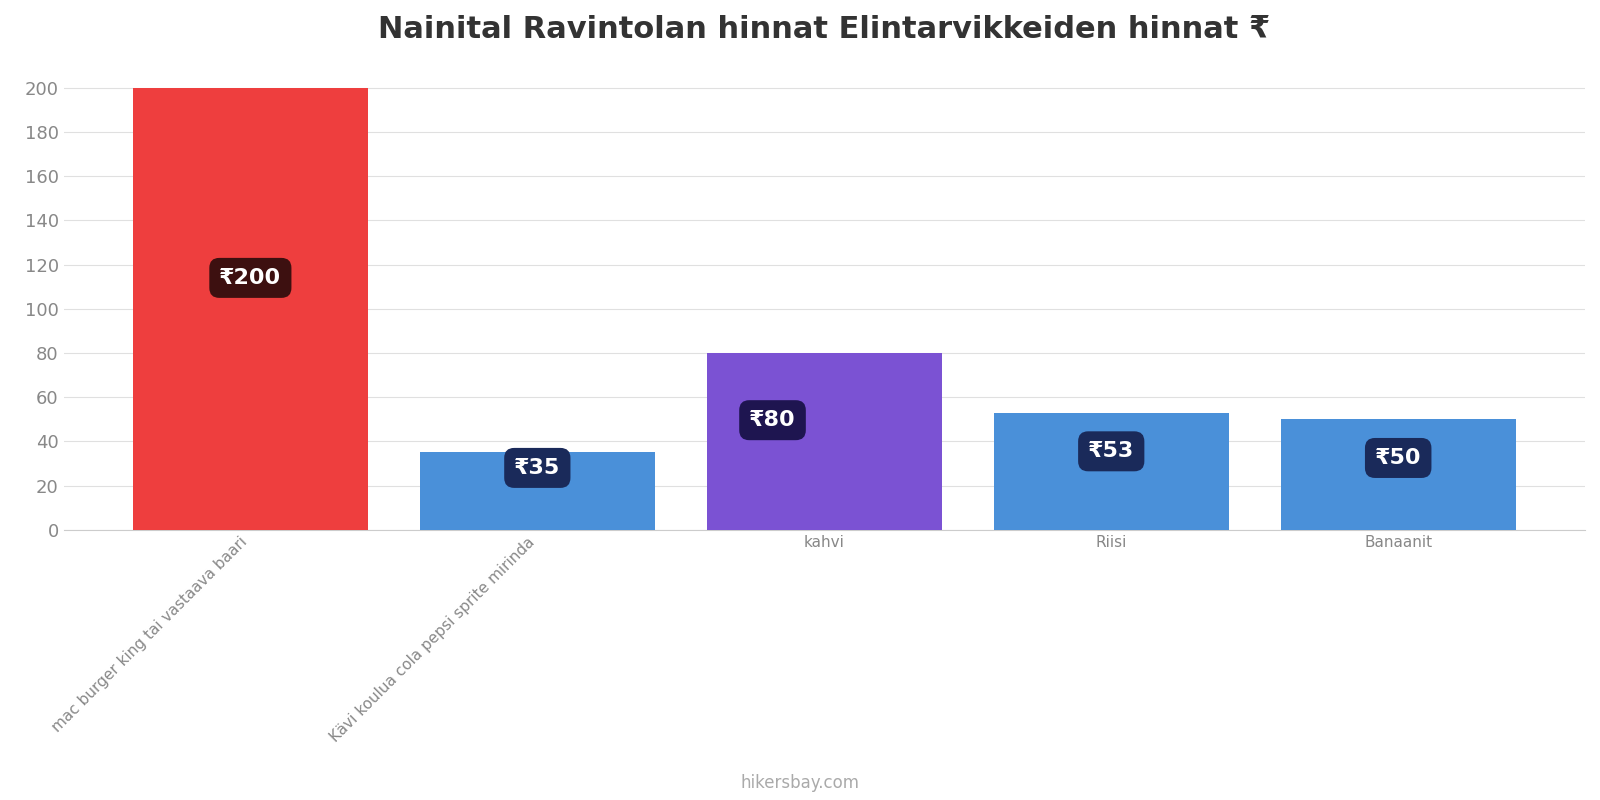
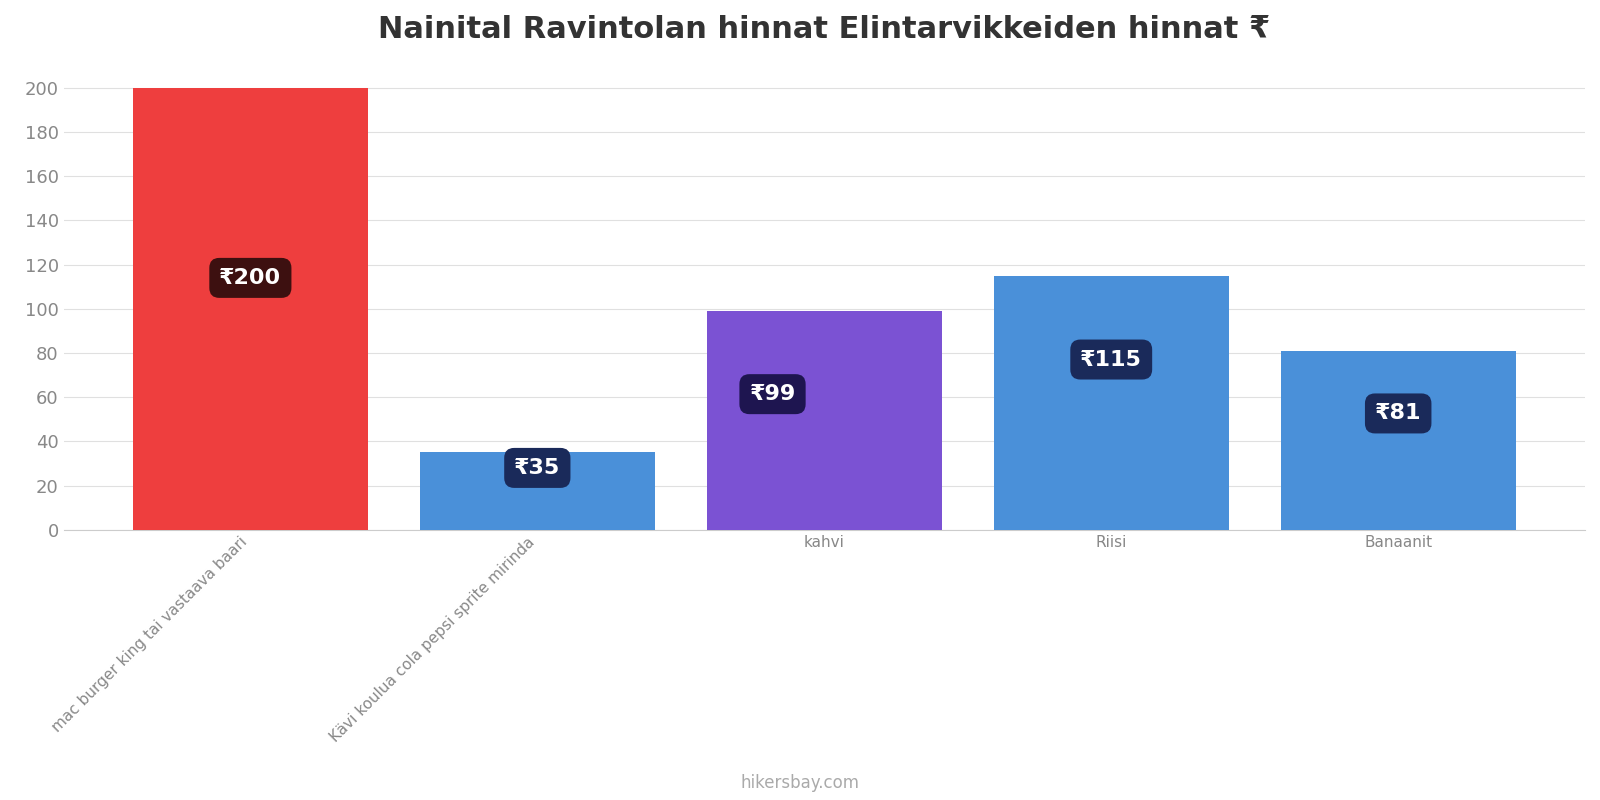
kahvi: ₹80 -> ₹99
Riisi: ₹53 -> ₹115
Banaanit: ₹50 -> ₹81
